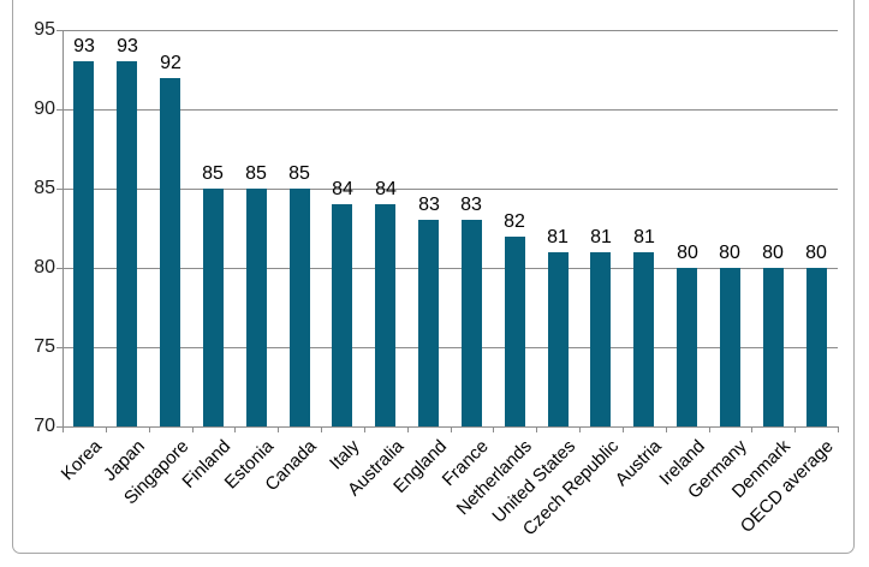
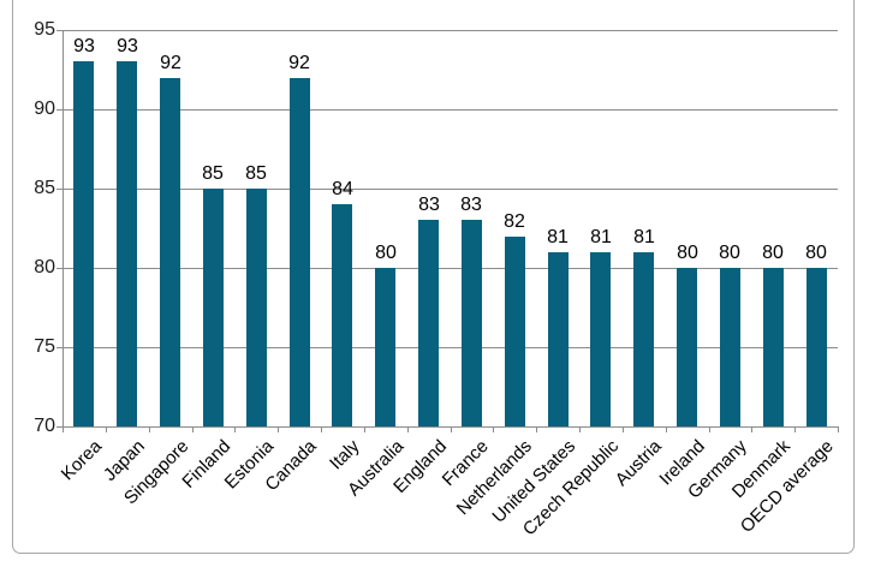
Canada: 85 -> 92
Australia: 84 -> 80
